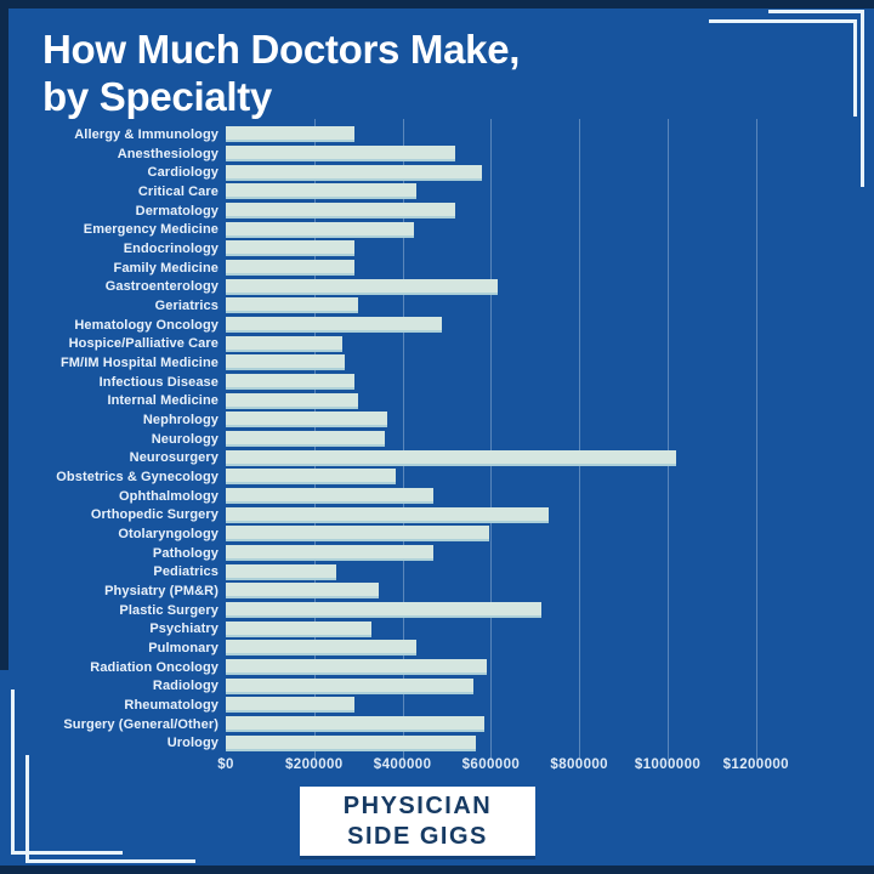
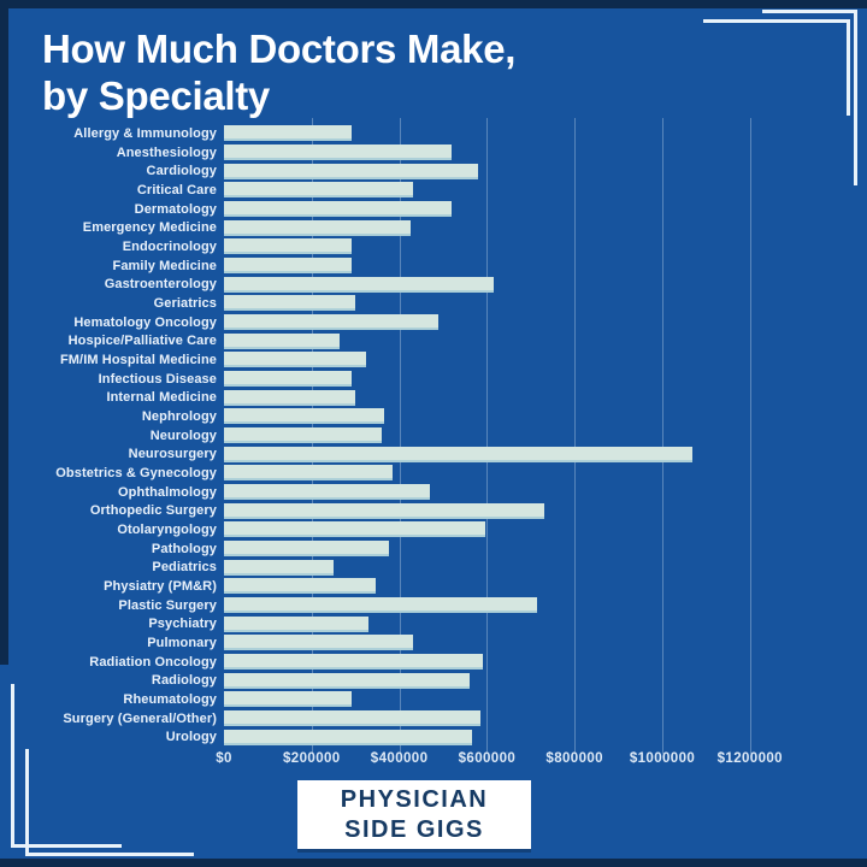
FM/IM Hospital Medicine: $270000 -> $320000
Neurosurgery: $1020000 -> $1070000
Pathology: $470000 -> $380000
